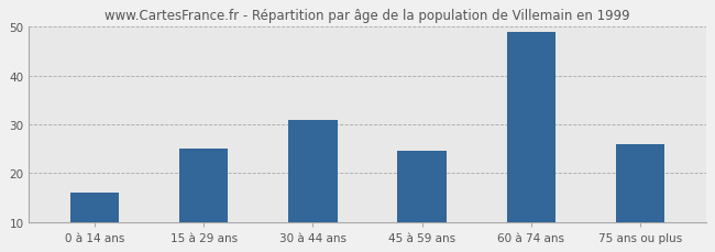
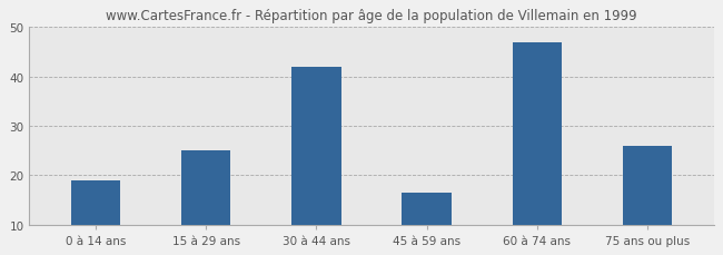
0 à 14 ans: 16.0 -> 19.0
30 à 44 ans: 31.0 -> 42.0
45 à 59 ans: 24.5 -> 16.5
60 à 74 ans: 49.0 -> 47.0
